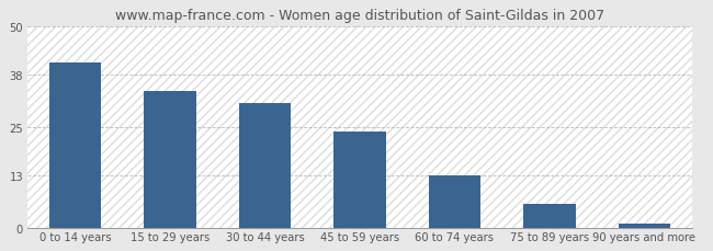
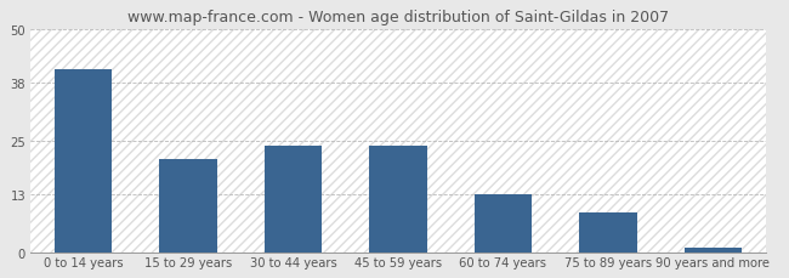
15 to 29 years: 34 -> 21
30 to 44 years: 31 -> 24
75 to 89 years: 6 -> 9
